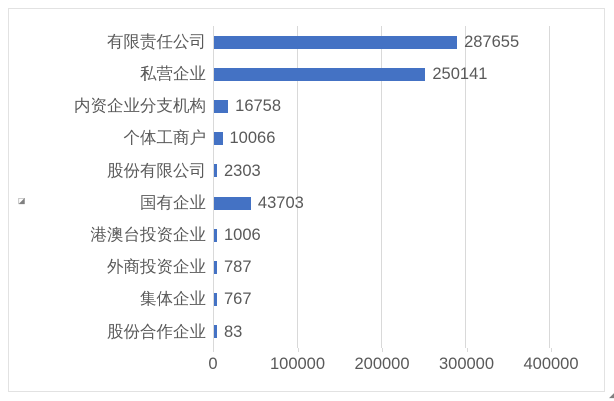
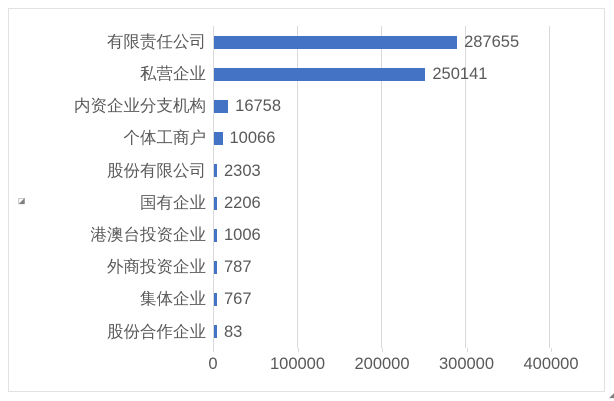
国有企业: 43703 -> 2206
